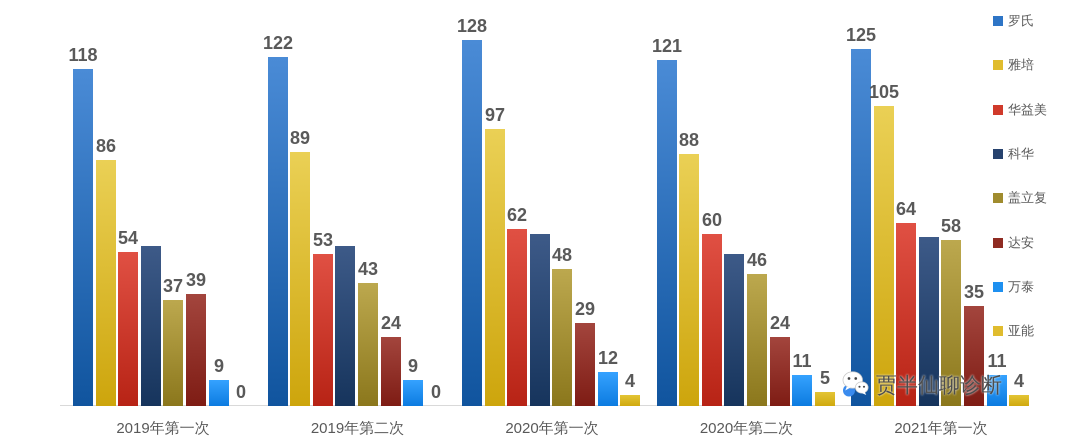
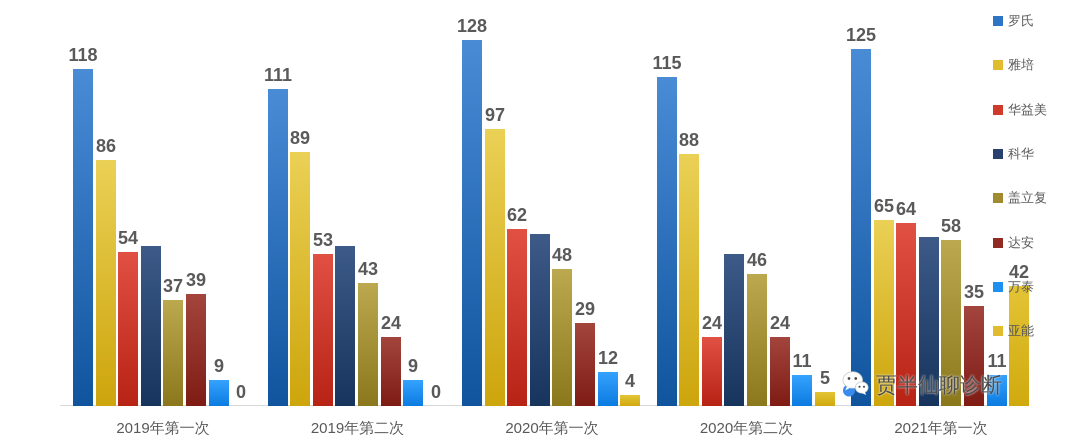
罗氏/2019年第二次: 122 -> 111
罗氏/2020年第二次: 121 -> 115
华益美/2020年第二次: 60 -> 24
雅培/2021年第一次: 105 -> 65
亚能/2021年第一次: 4 -> 42
